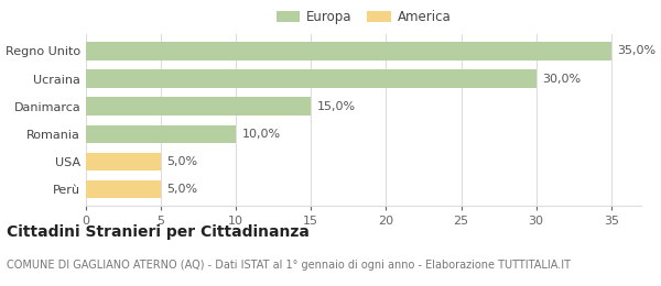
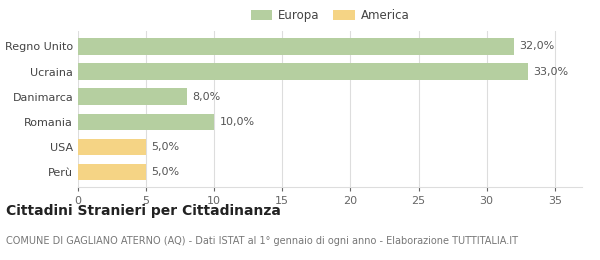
Regno Unito: 35,0% -> 32,0%
Ucraina: 30,0% -> 33,0%
Danimarca: 15,0% -> 8,0%
